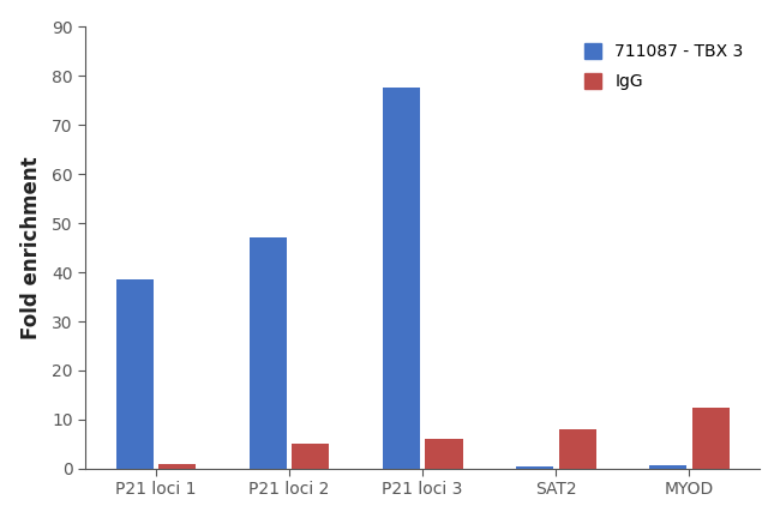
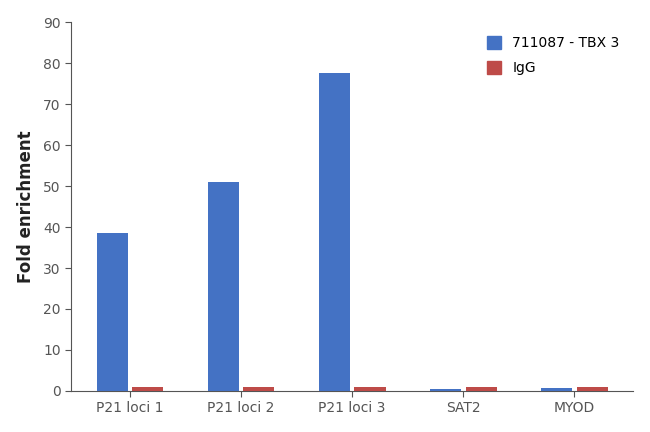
711087 - TBX 3/P21 loci 2: 47.0 -> 51.0
IgG/P21 loci 2: 5.0 -> 0.9
IgG/P21 loci 3: 6.0 -> 0.9
IgG/SAT2: 8.0 -> 1.0
IgG/MYOD: 12.5 -> 1.0
